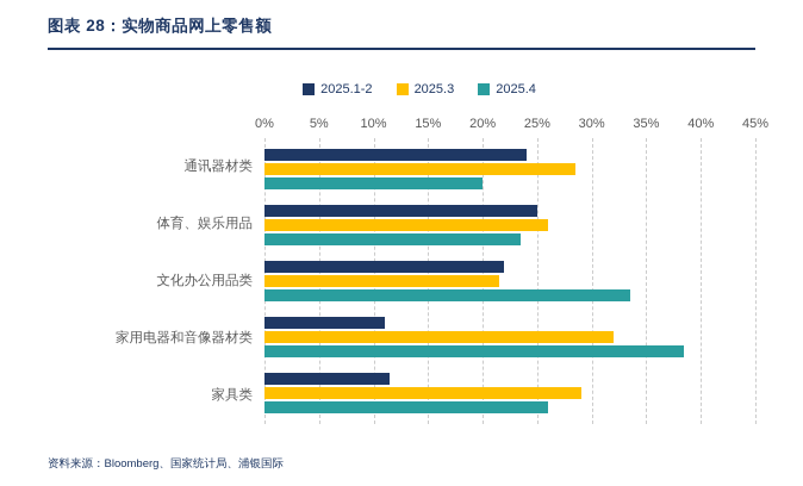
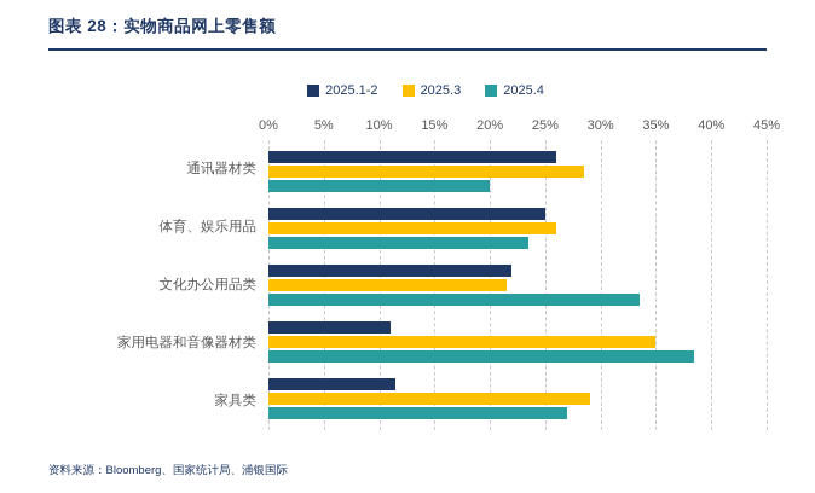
2025.1-2/通讯器材类: 24% -> 26%
2025.3/家用电器和音像器材类: 32% -> 35%
2025.4/家具类: 26% -> 27%
